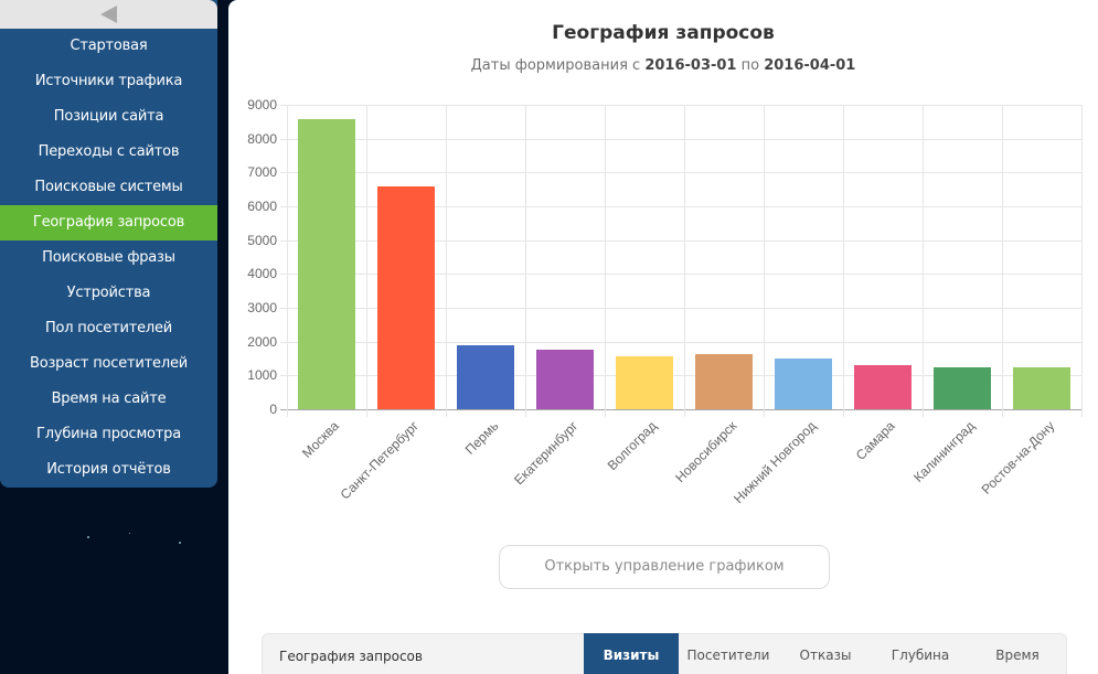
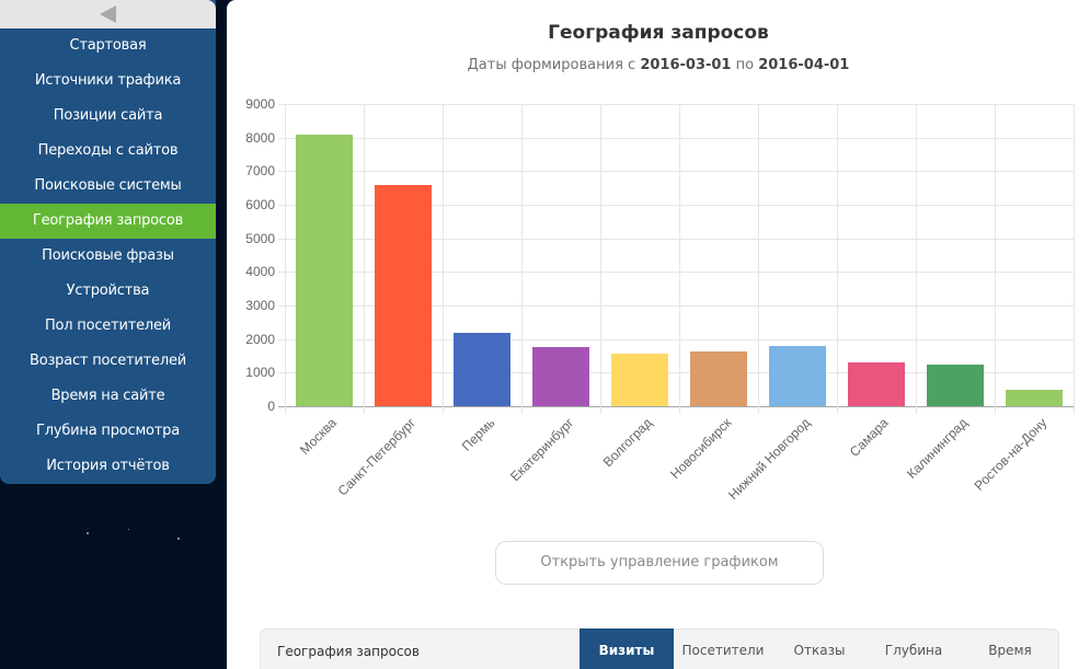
Москва: 8600 -> 8100
Пермь: 1900 -> 2200
Нижний Новгород: 1500 -> 1800
Ростов-на-Дону: 1200 -> 500
